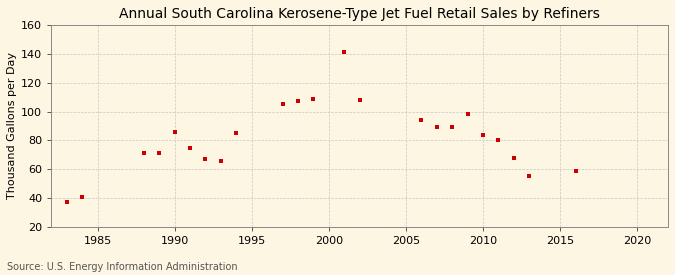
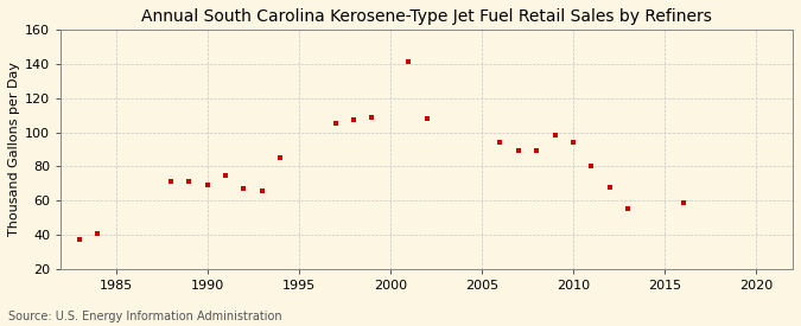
1990: 86 -> 69
2010: 84 -> 94
